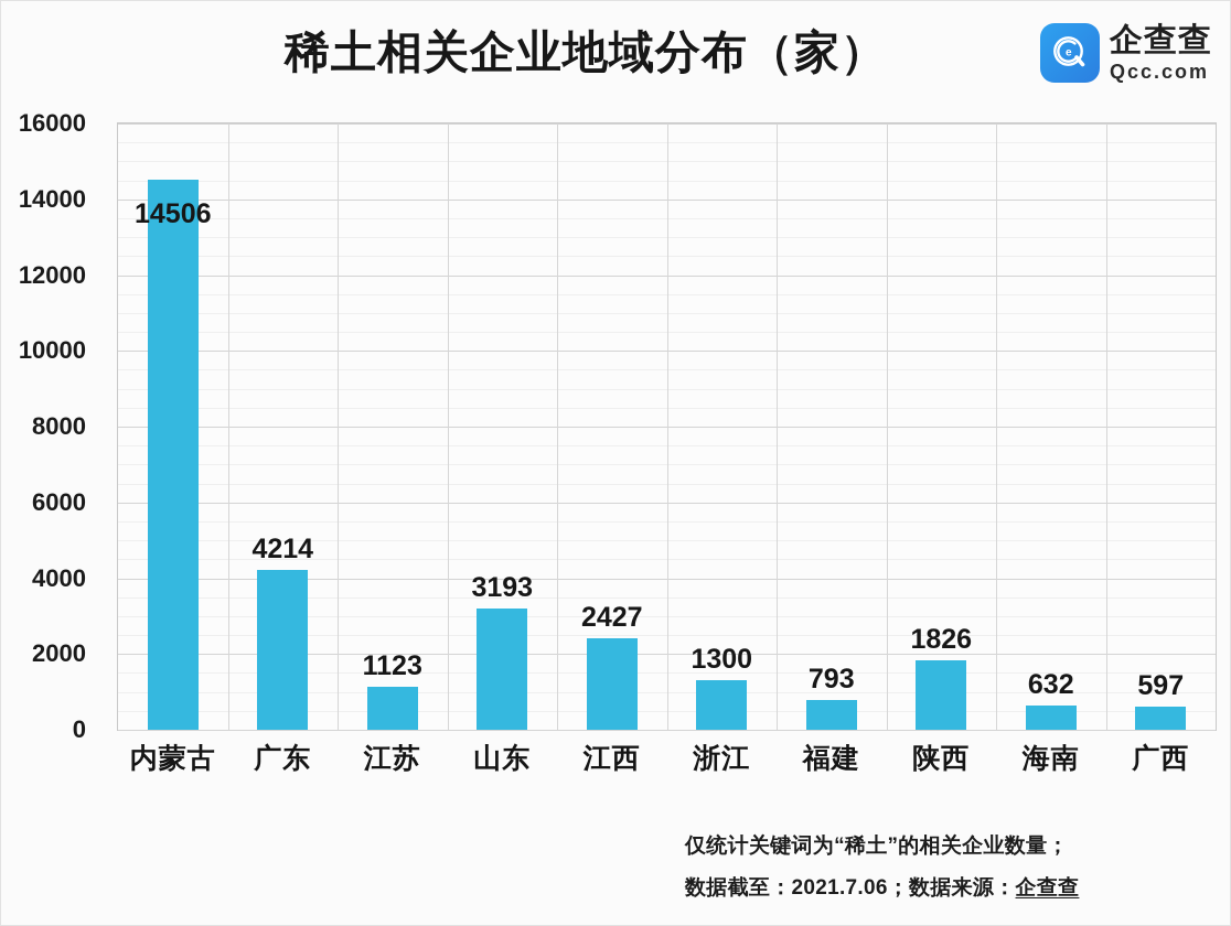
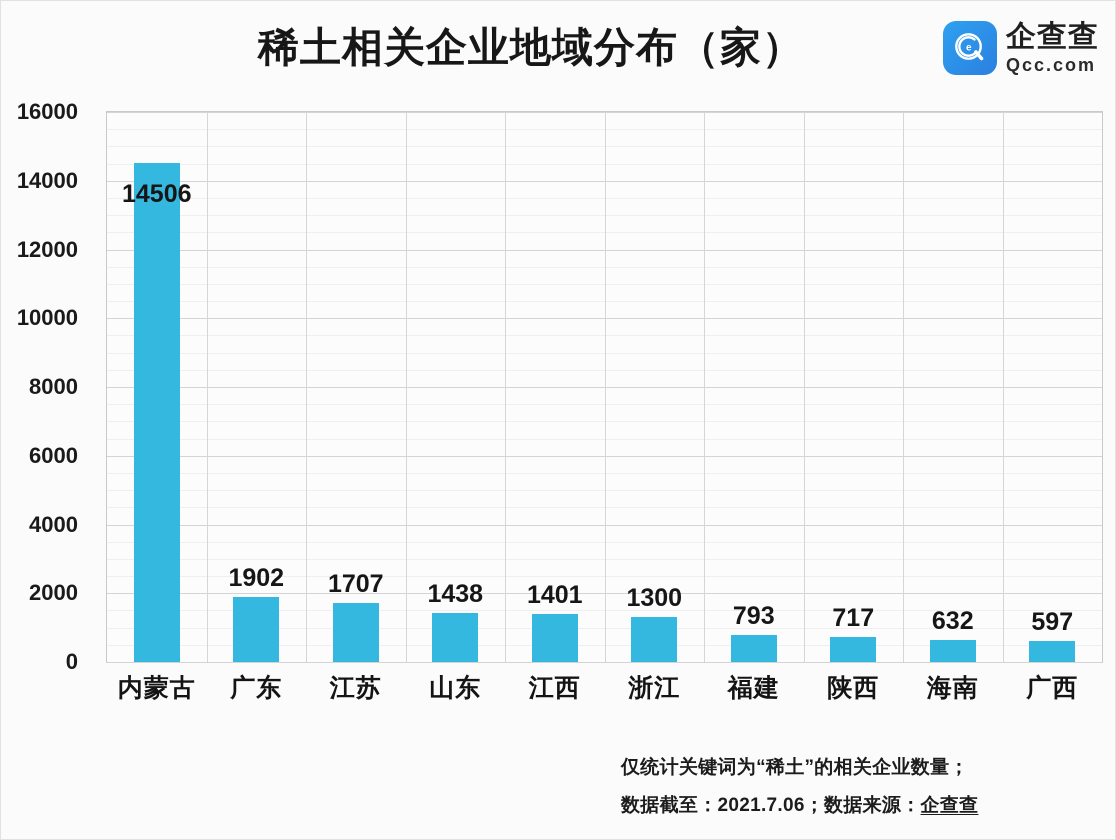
广东: 4214 -> 1902
江苏: 1123 -> 1707
山东: 3193 -> 1438
江西: 2427 -> 1401
陕西: 1826 -> 717
